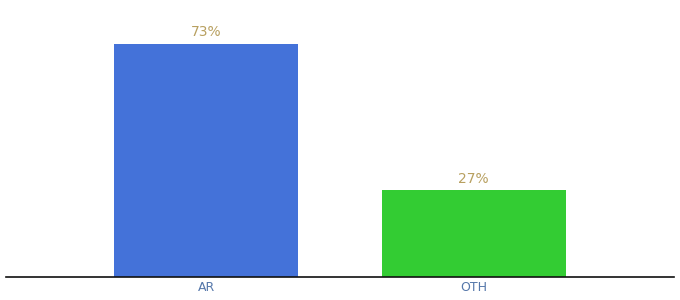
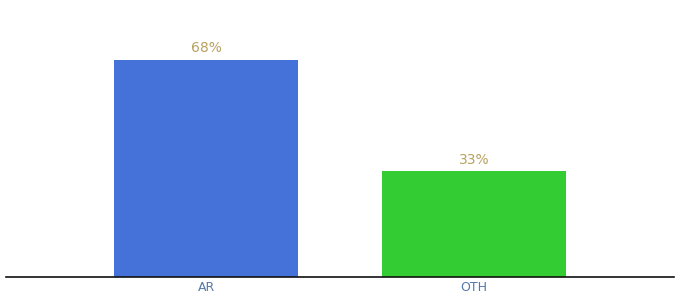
AR: 73% -> 68%
OTH: 27% -> 33%
